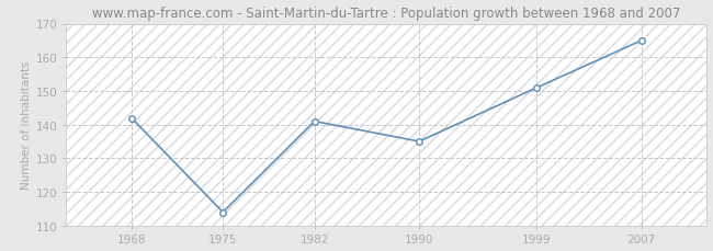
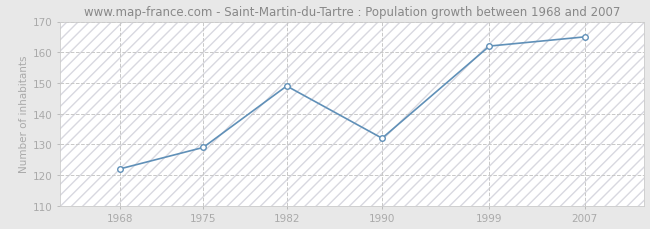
1968: 142 -> 122
1975: 114 -> 129
1982: 141 -> 149
1990: 135 -> 132
1999: 151 -> 162
